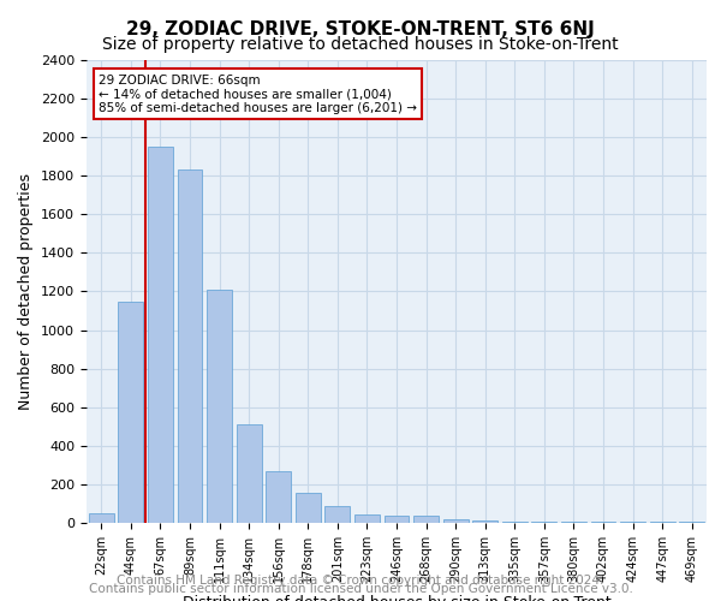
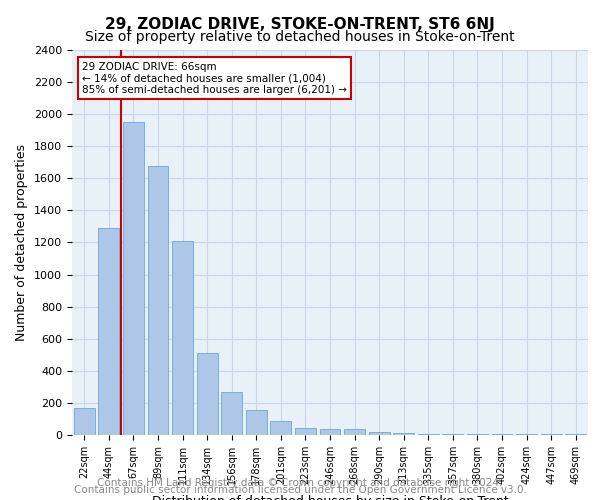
22sqm: 50 -> 170
44sqm: 1150 -> 1290
89sqm: 1830 -> 1680
